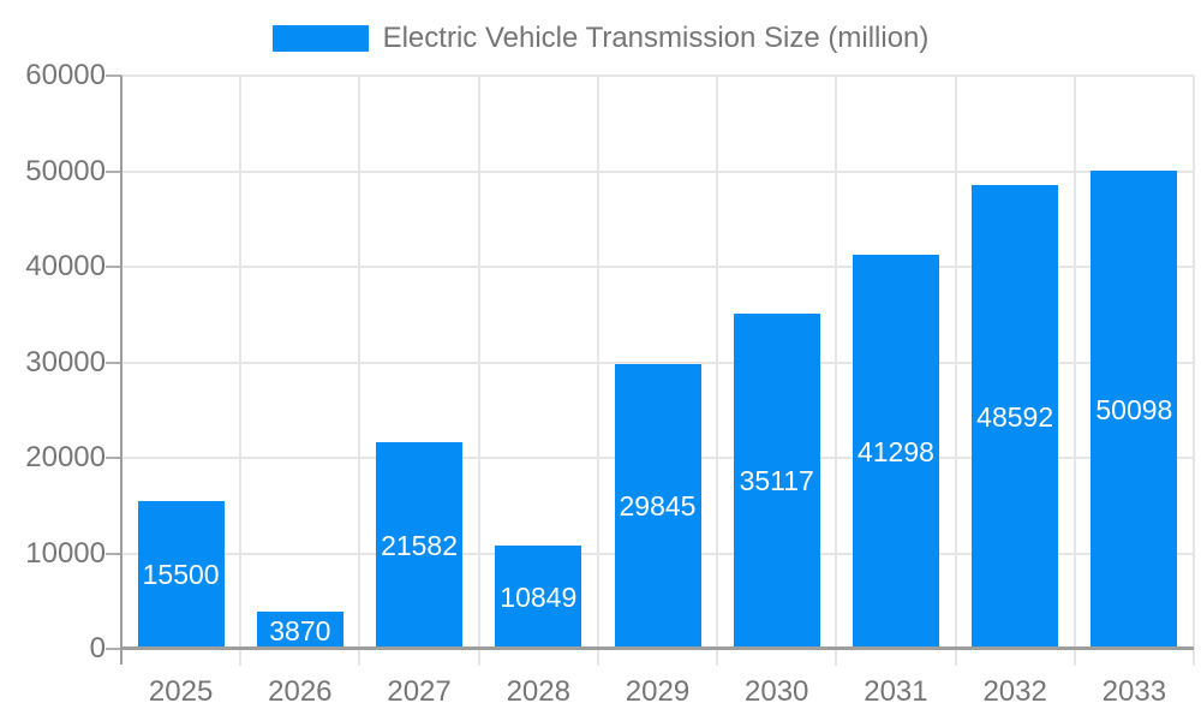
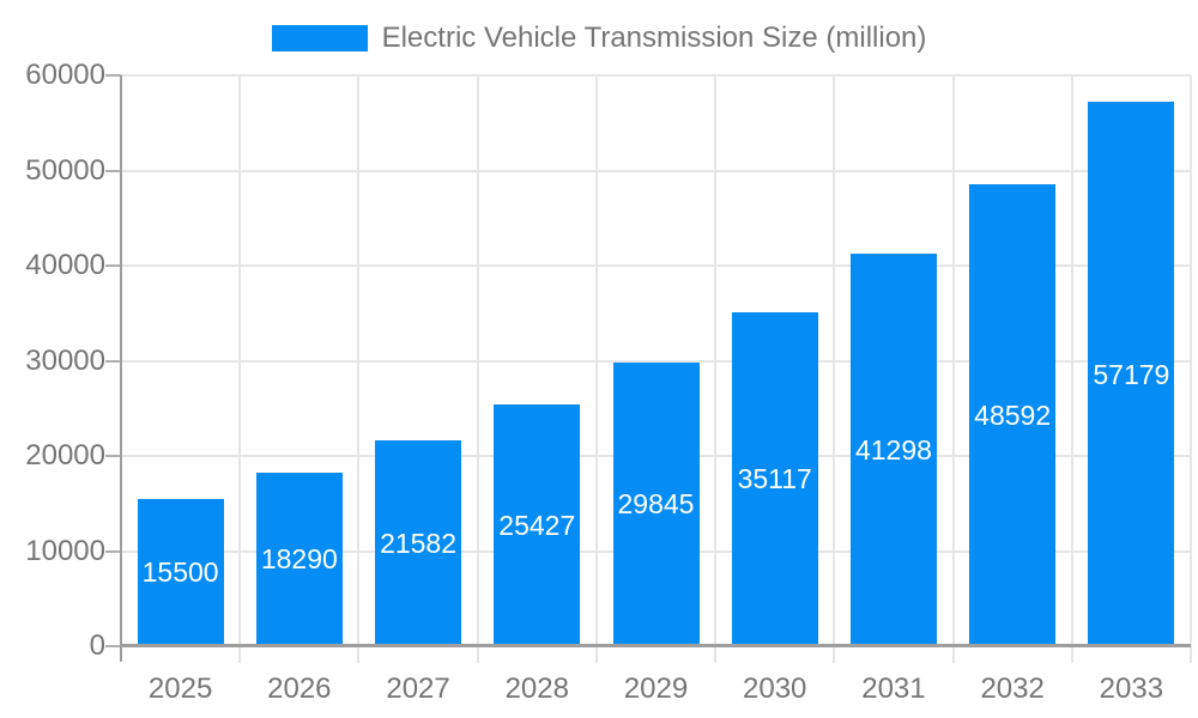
2026: 3870 -> 18290
2028: 10849 -> 25427
2033: 50098 -> 57179
